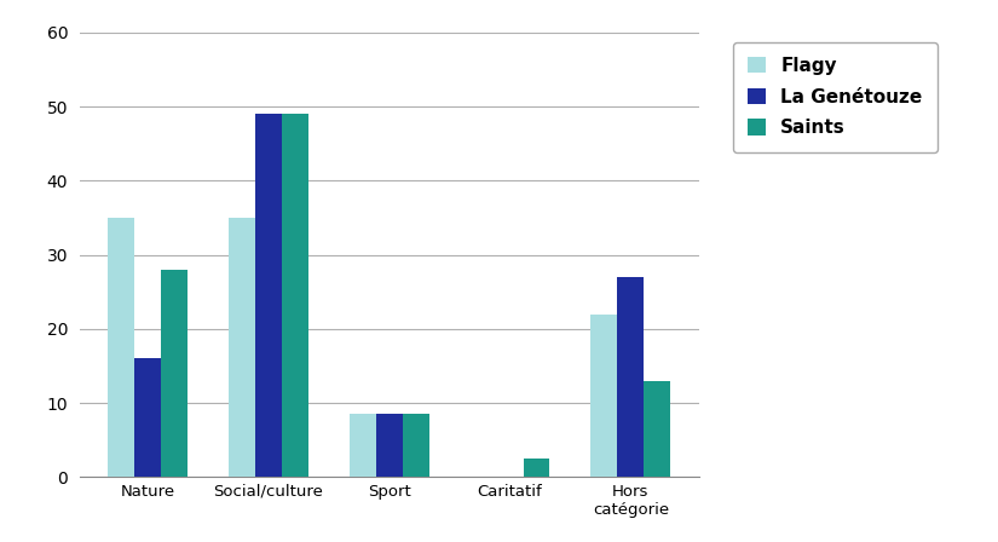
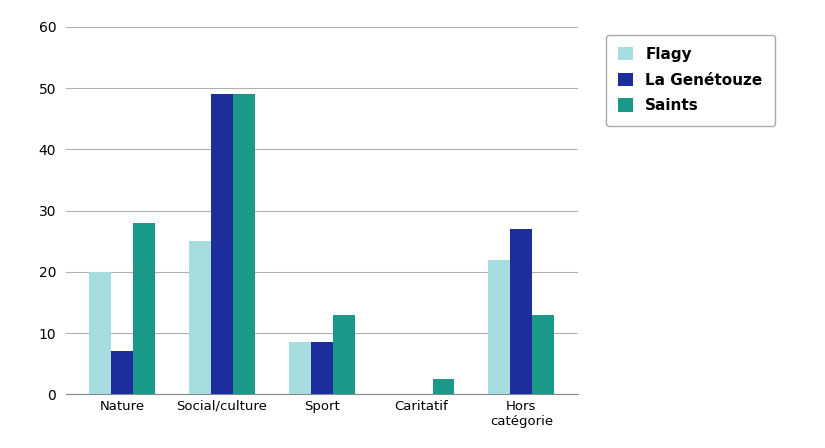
Flagy/Nature: 35.0 -> 20.0
La Genétouze/Nature: 16.0 -> 7.0
Flagy/Social/culture: 35.0 -> 25.0
Saints/Sport: 8.5 -> 13.0
